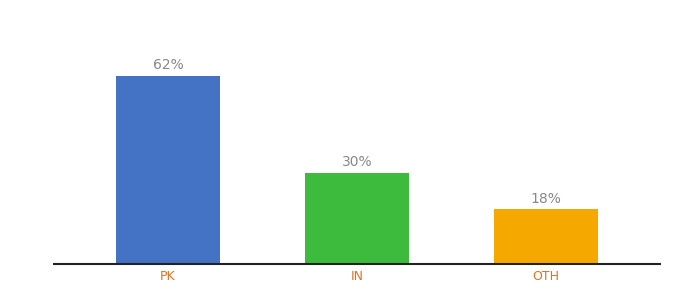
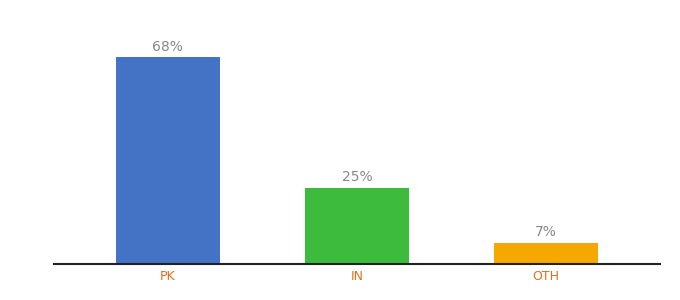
PK: 62% -> 68%
IN: 30% -> 25%
OTH: 18% -> 7%
